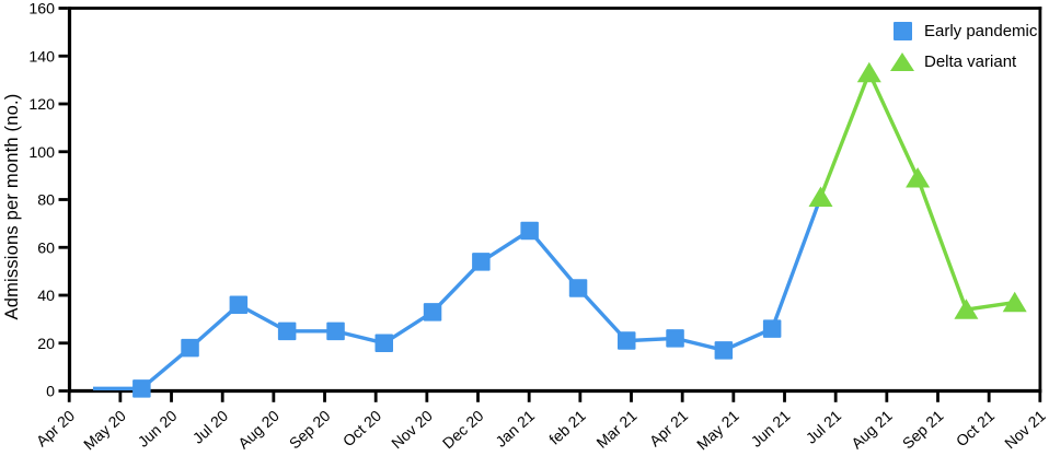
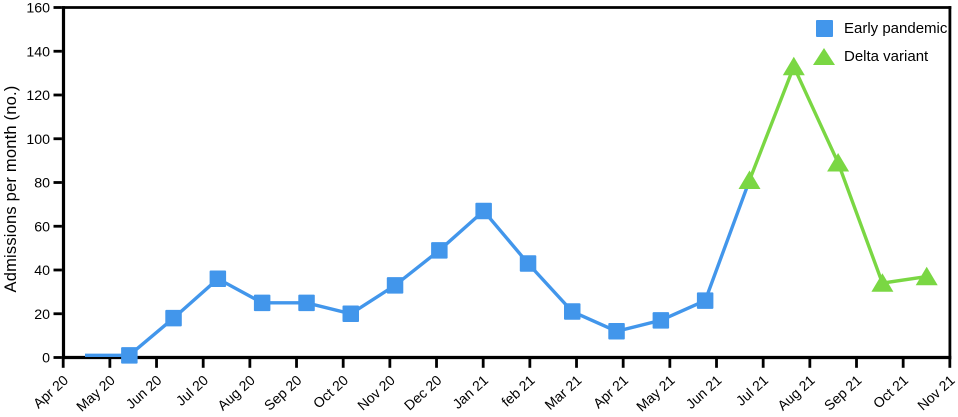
Early pandemic/Dec 20: 54 -> 49
Early pandemic/Apr 21: 22 -> 12
